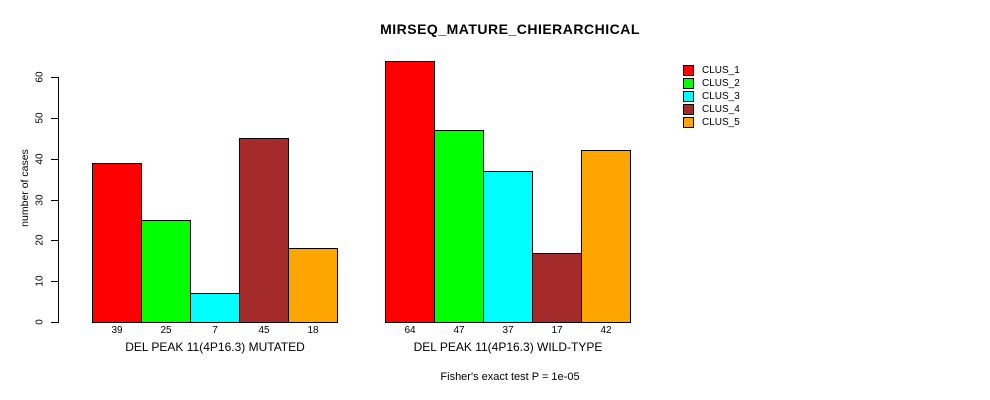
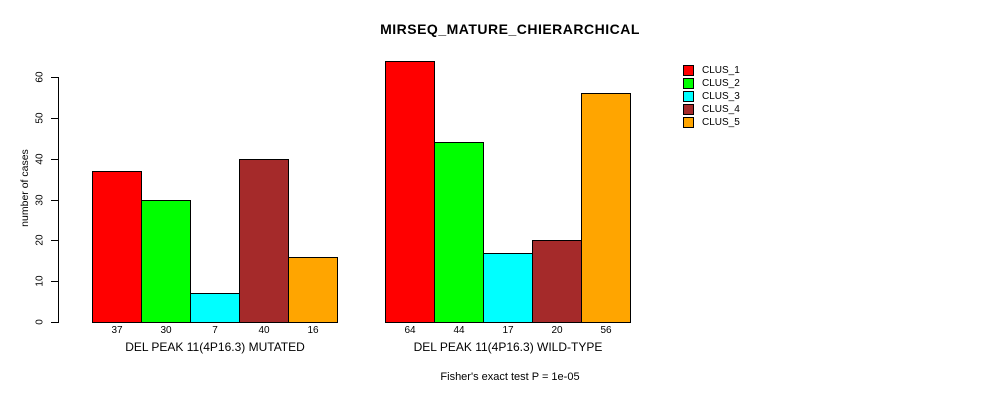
CLUS_1/DEL PEAK 11(4P16.3) MUTATED: 39 -> 37
CLUS_2/DEL PEAK 11(4P16.3) MUTATED: 25 -> 30
CLUS_4/DEL PEAK 11(4P16.3) MUTATED: 45 -> 40
CLUS_5/DEL PEAK 11(4P16.3) MUTATED: 18 -> 16
CLUS_2/DEL PEAK 11(4P16.3) WILD-TYPE: 47 -> 44
CLUS_3/DEL PEAK 11(4P16.3) WILD-TYPE: 37 -> 17
CLUS_4/DEL PEAK 11(4P16.3) WILD-TYPE: 17 -> 20
CLUS_5/DEL PEAK 11(4P16.3) WILD-TYPE: 42 -> 56
